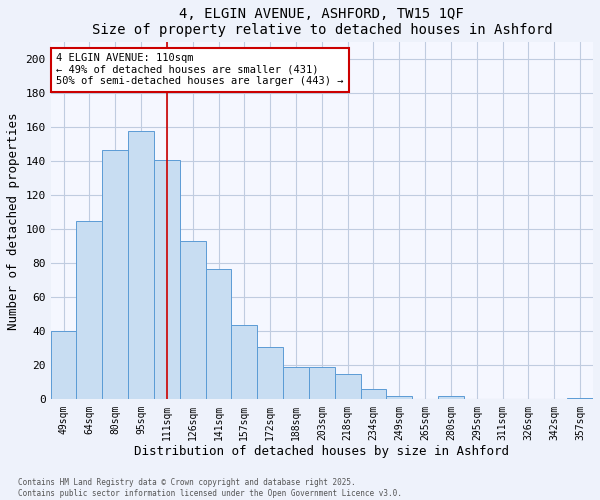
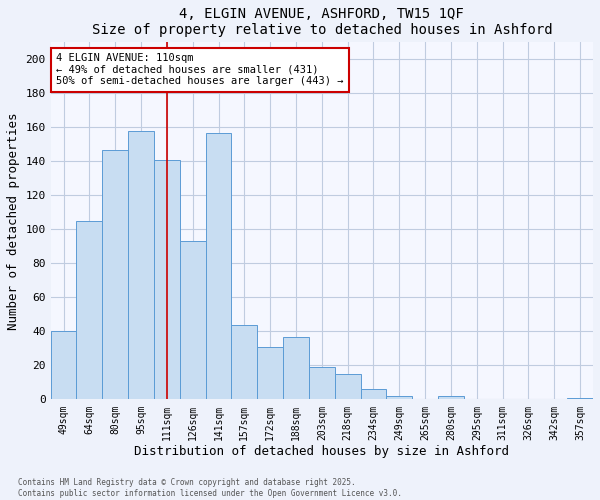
141sqm: 77 -> 157
188sqm: 19 -> 37
